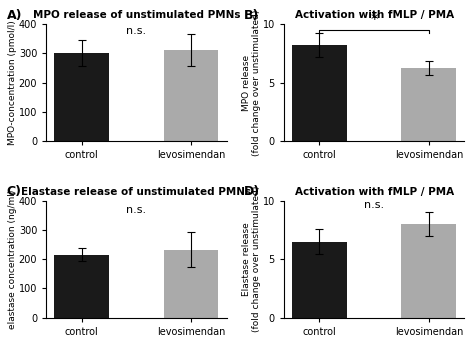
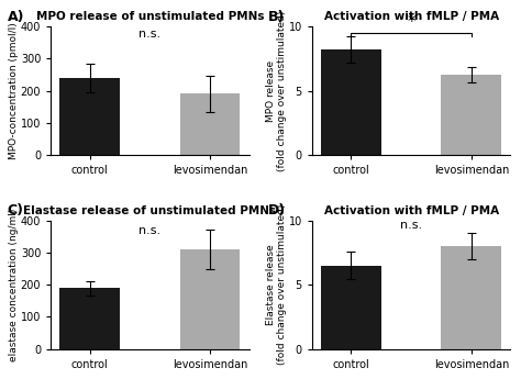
MPO release of unstimulated PMNs/control: 300 -> 240
MPO release of unstimulated PMNs/levosimendan: 310 -> 190
Elastase release of unstimulated PMNs/control: 215 -> 190
Elastase release of unstimulated PMNs/levosimendan: 232 -> 310
